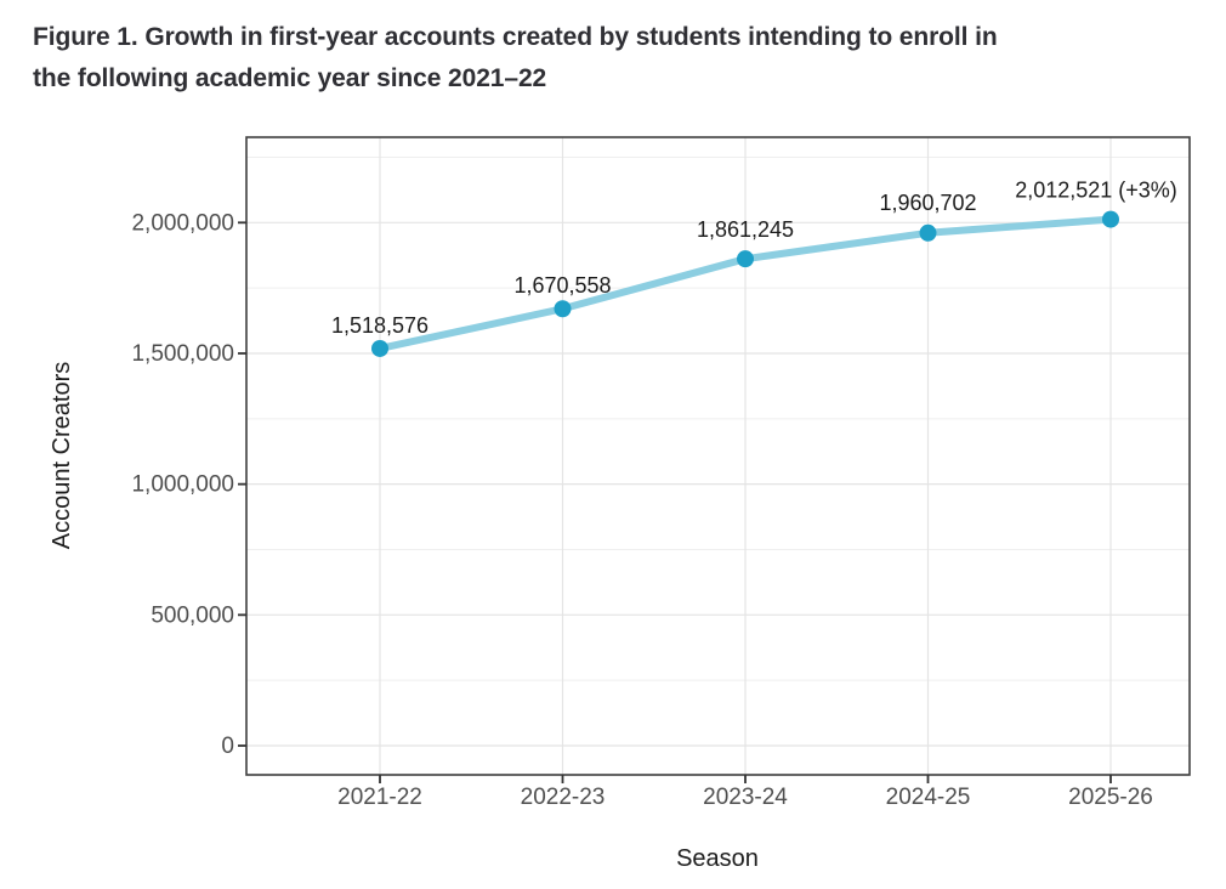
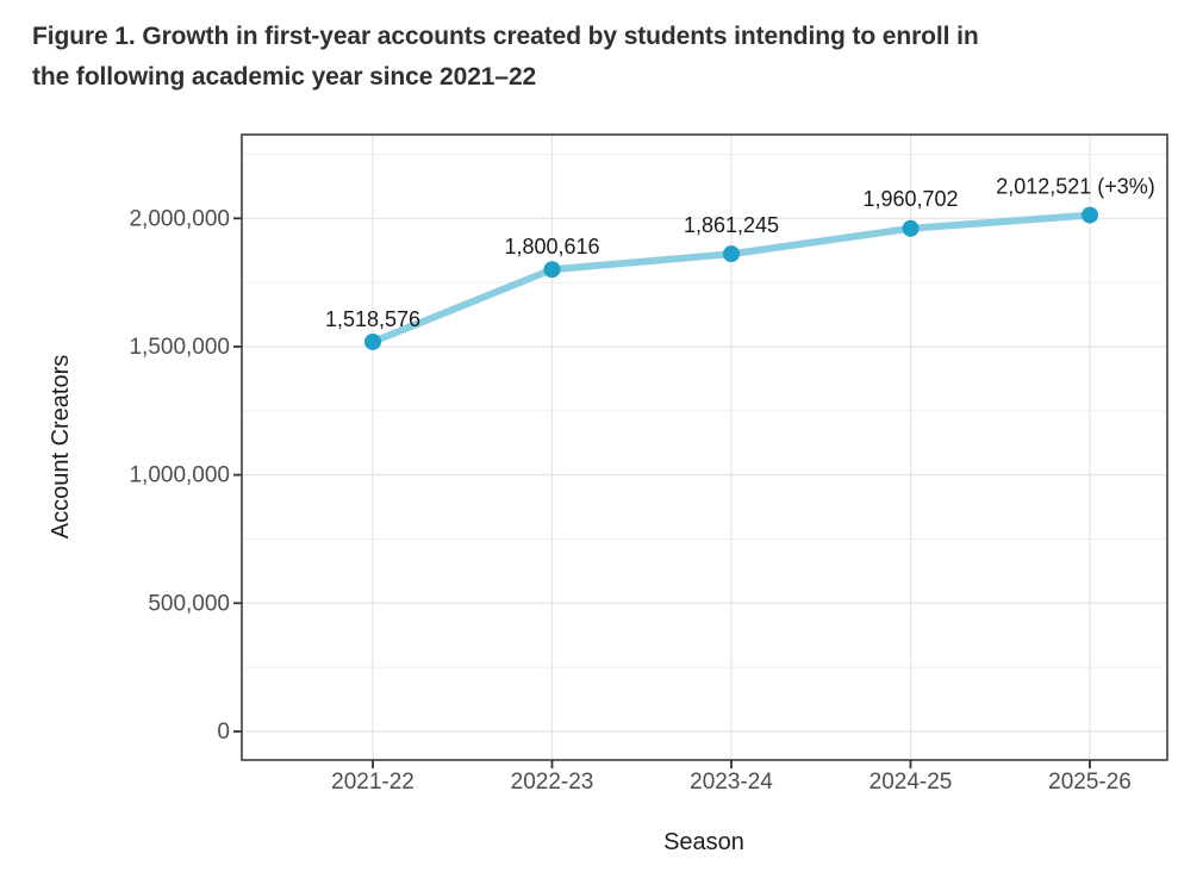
2022-23: 1,670,558 -> 1,800,616
